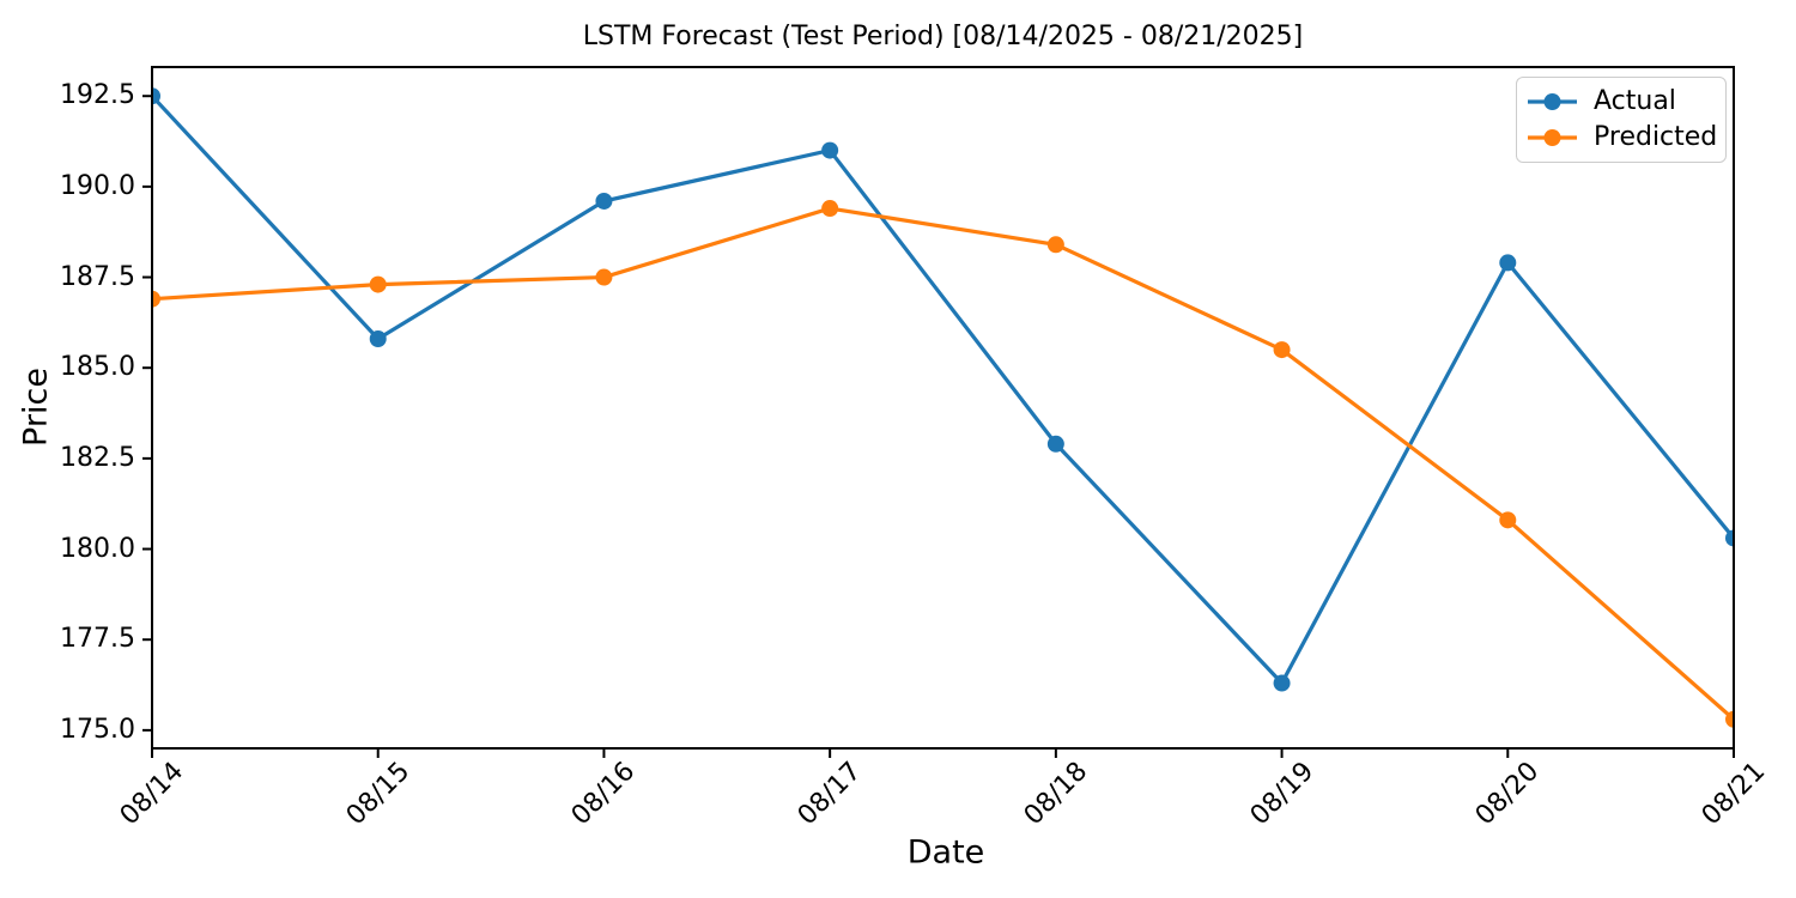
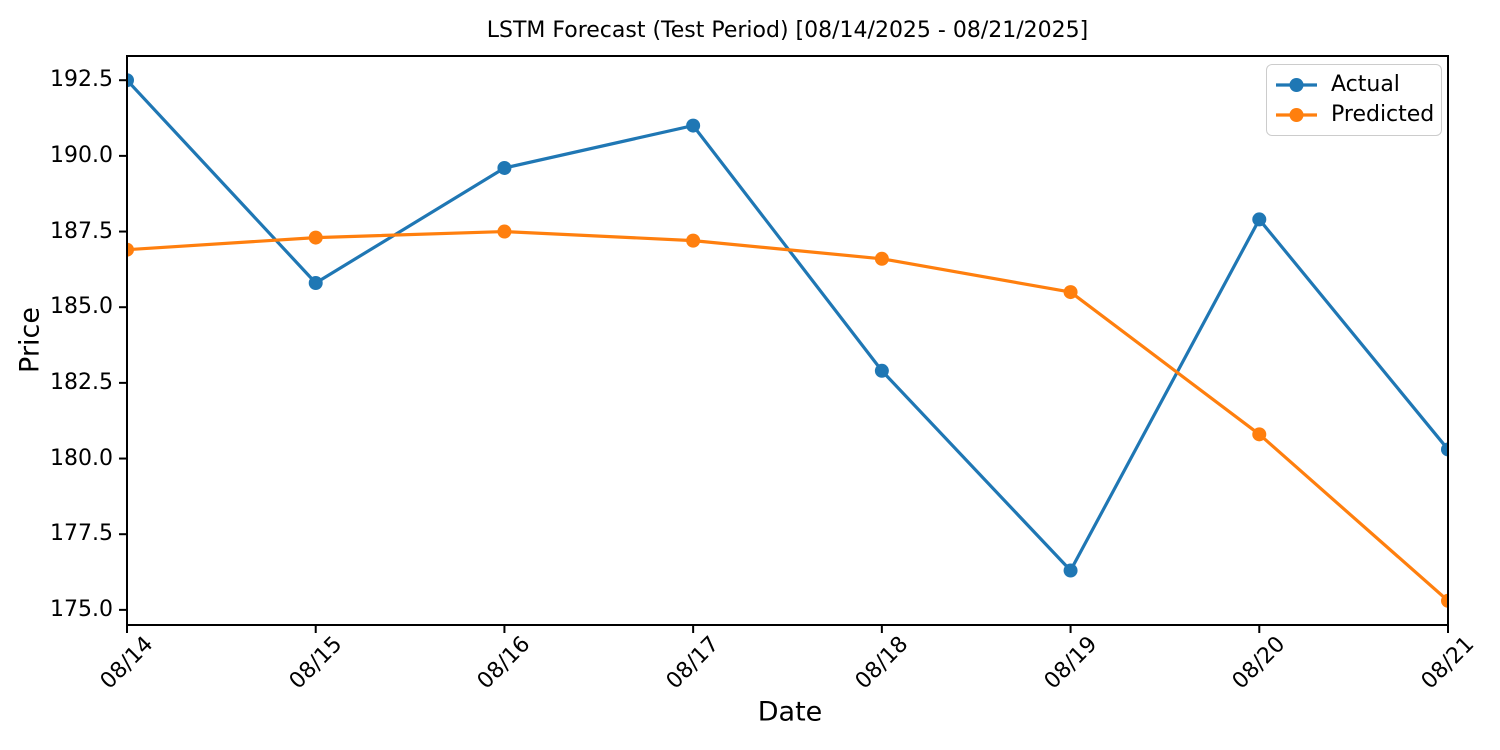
Predicted/08/17: 189.4 -> 187.2
Predicted/08/18: 188.4 -> 186.6
